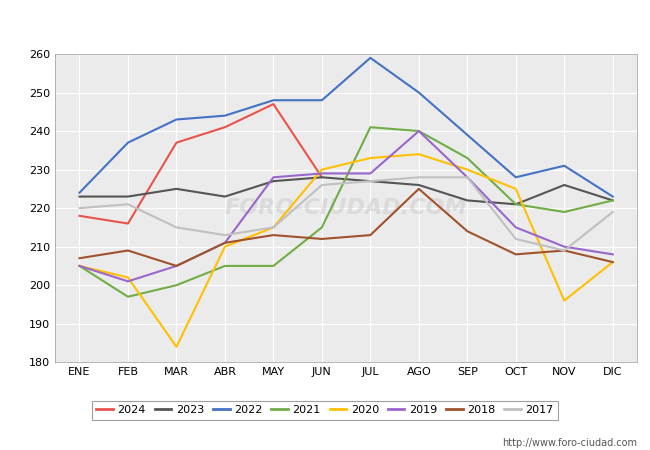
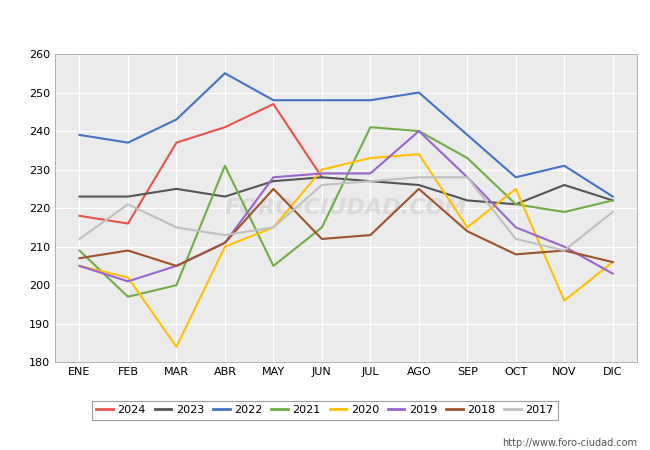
2022/ENE: 224 -> 239
2021/ENE: 205 -> 209
2017/ENE: 220 -> 212
2022/ABR: 244 -> 255
2021/ABR: 205 -> 231
2018/MAY: 213 -> 225
2022/JUL: 259 -> 248
2020/SEP: 230 -> 215
2019/DIC: 208 -> 203
